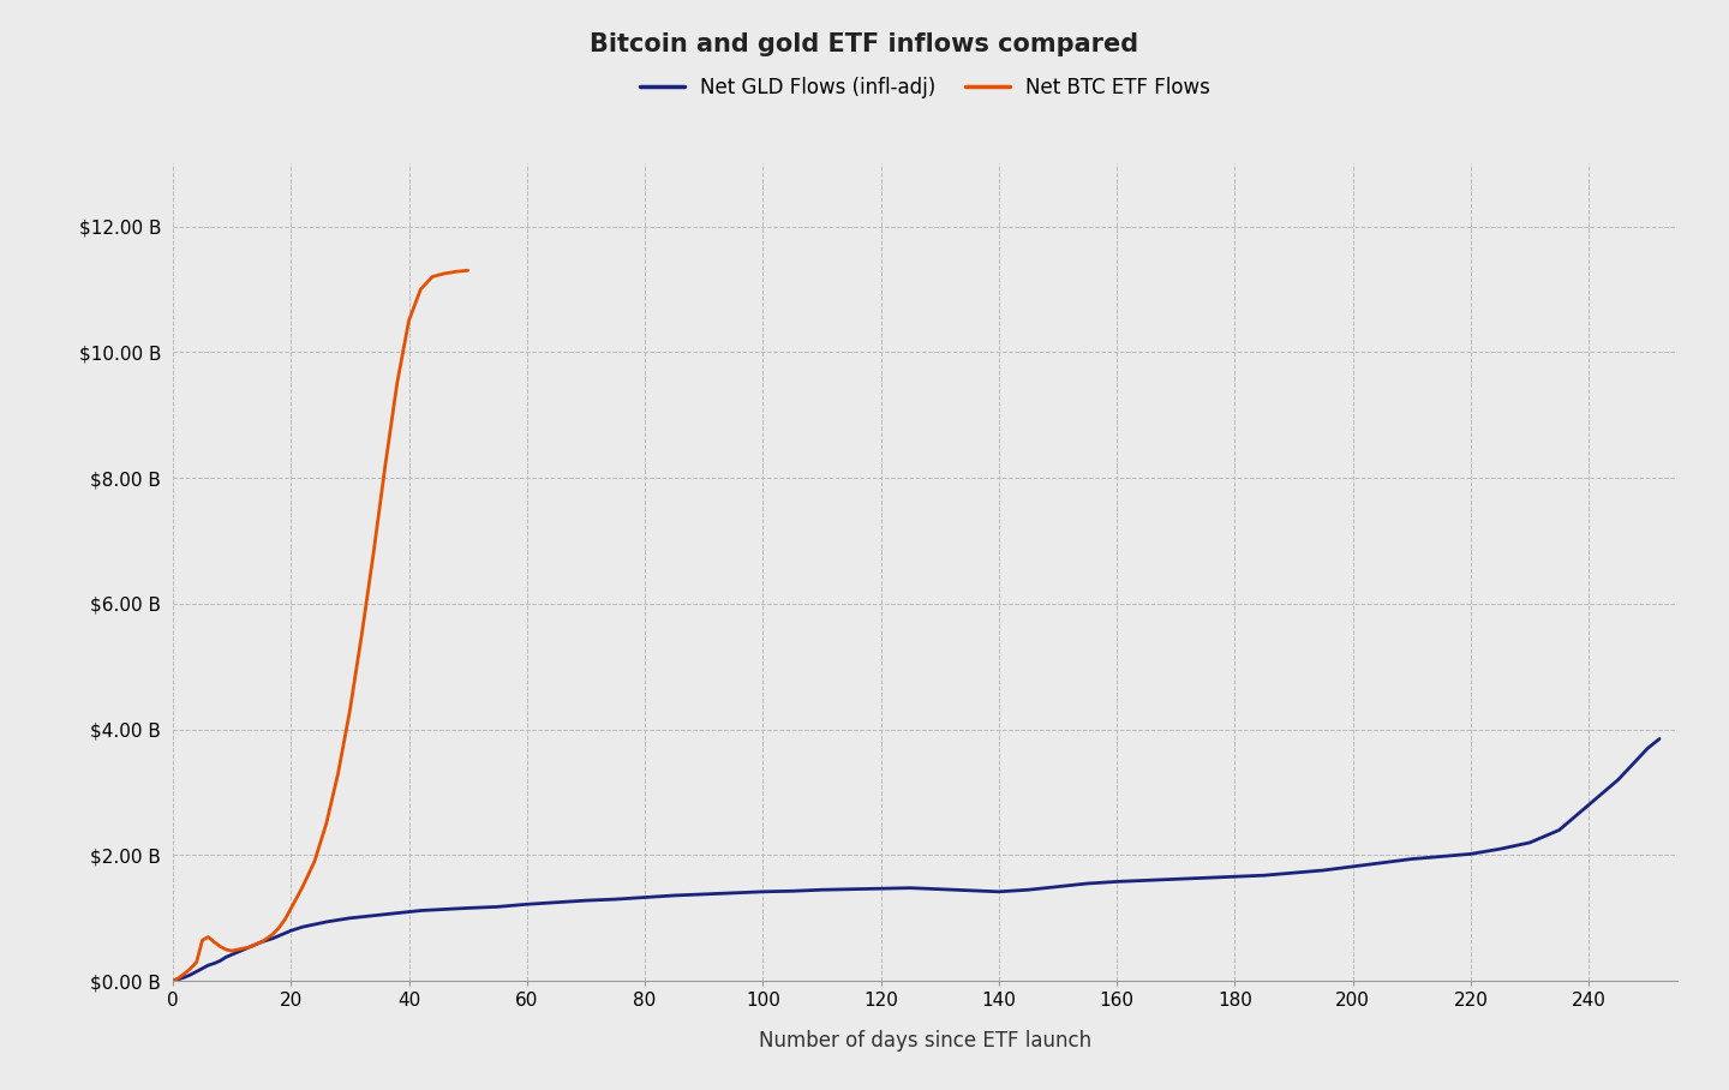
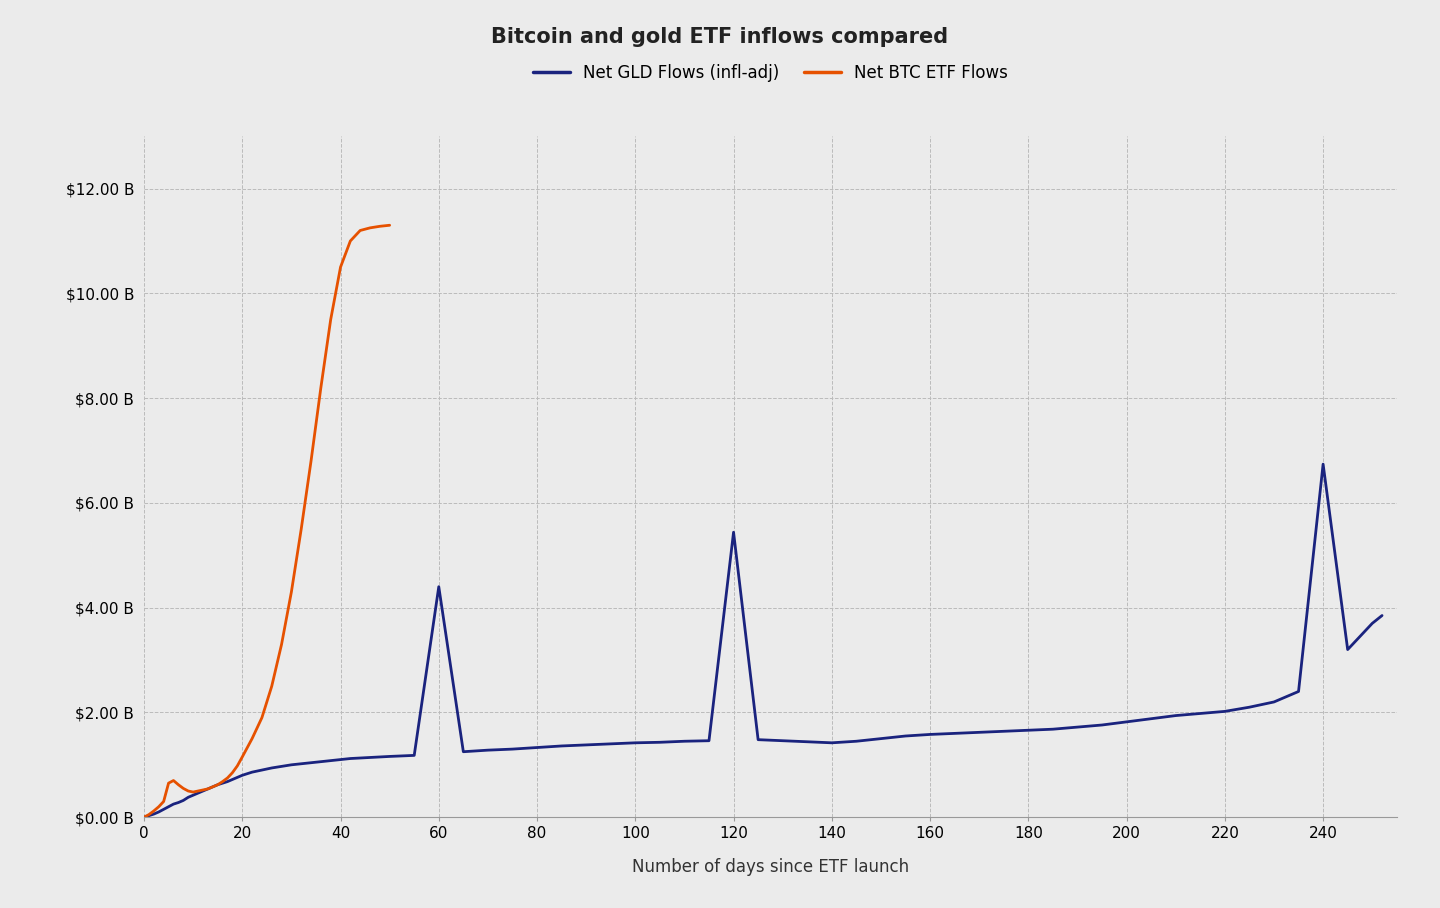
Net GLD Flows (infl-adj)/60: $1.22 B -> $4.40 B
Net GLD Flows (infl-adj)/120: $1.47 B -> $5.44 B
Net GLD Flows (infl-adj)/240: $2.80 B -> $6.74 B
